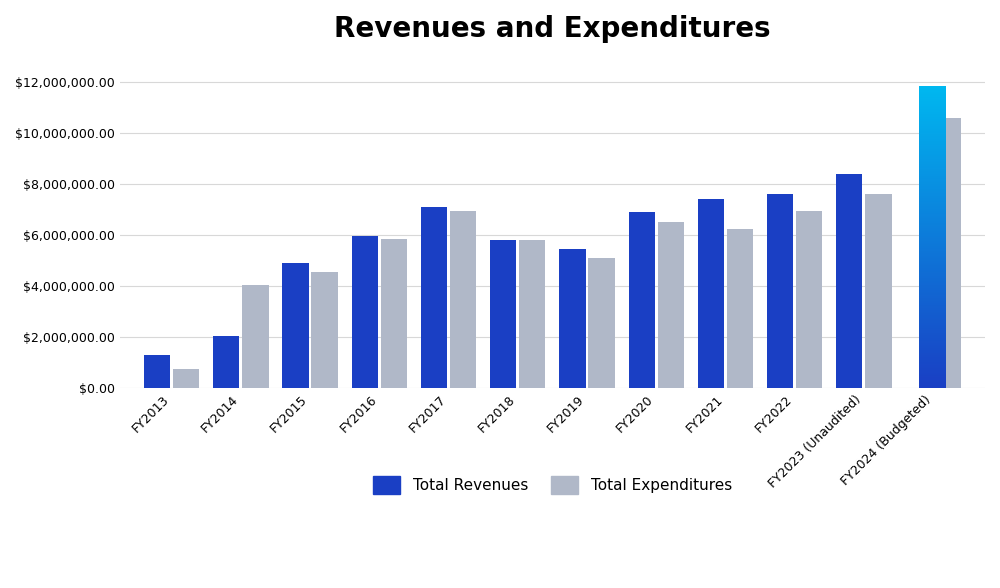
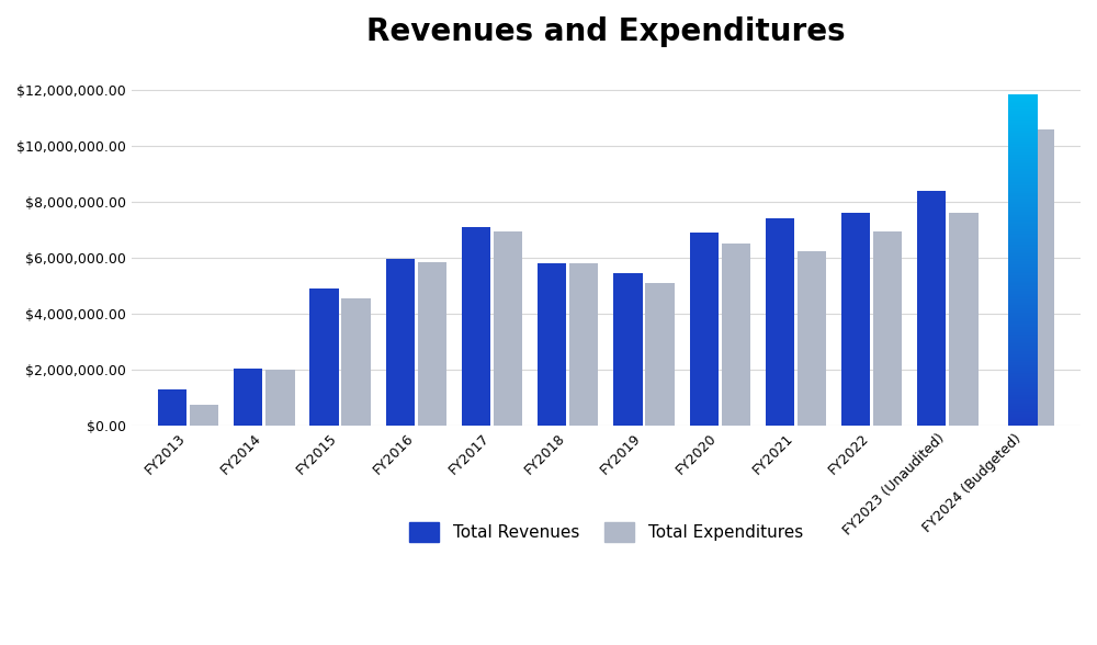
Total Expenditures/FY2014: $4,050,000 -> $2,000,000
